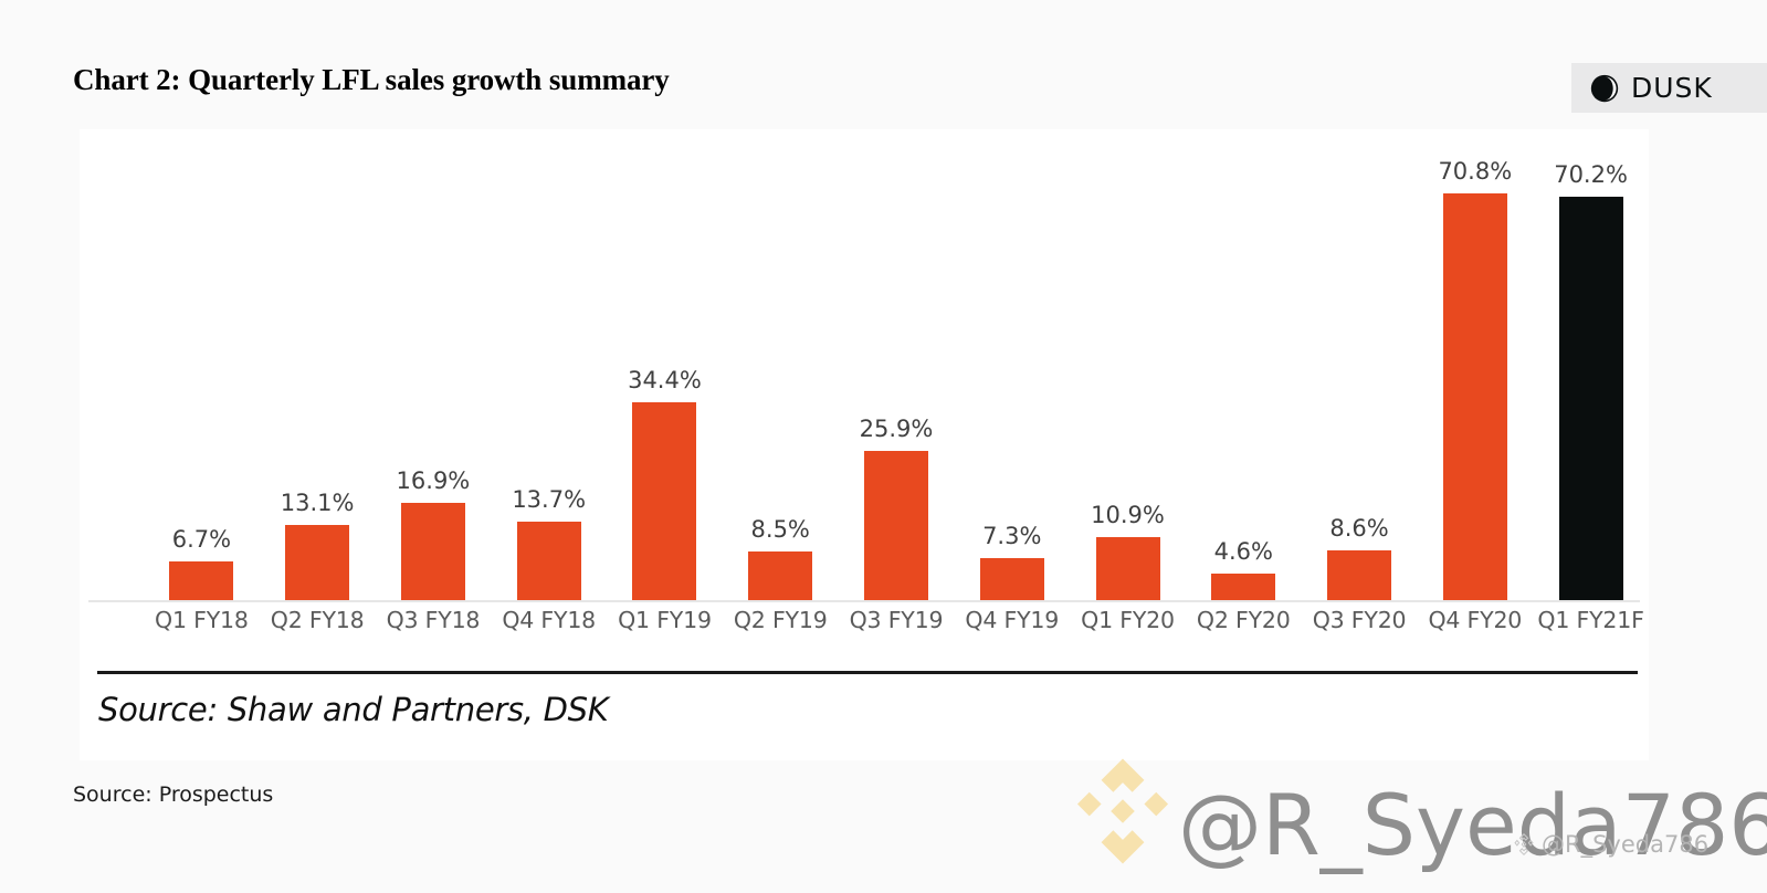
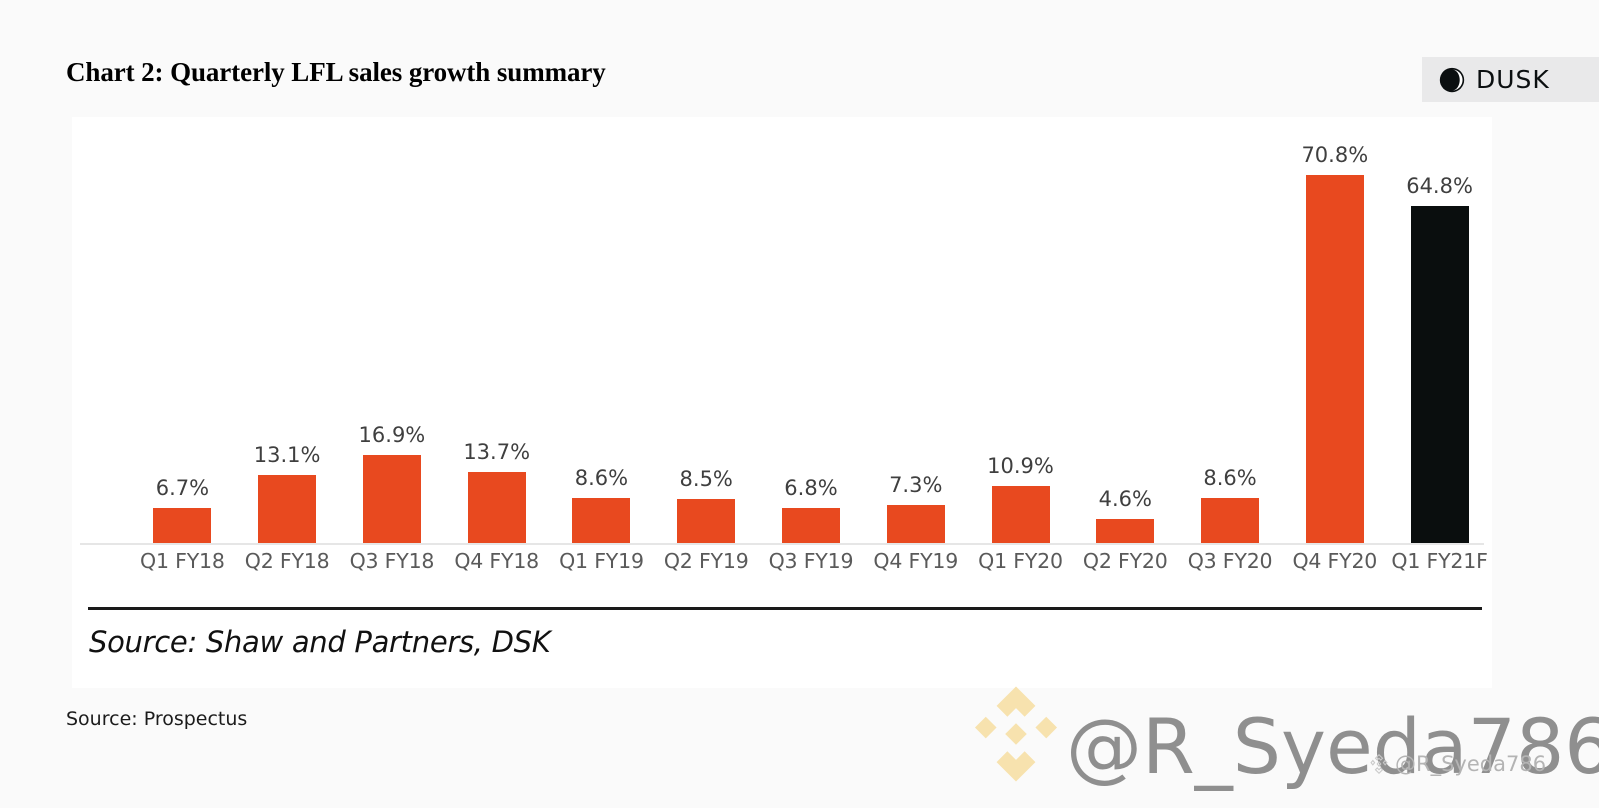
Q1 FY19: 34.4% -> 8.6%
Q3 FY19: 25.9% -> 6.8%
Q1 FY21F: 70.2% -> 64.8%
